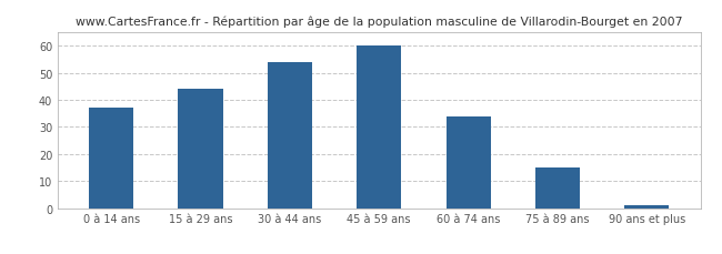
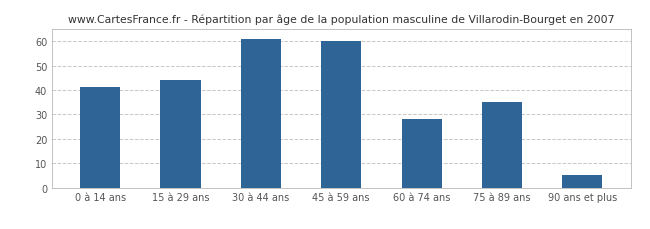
0 à 14 ans: 37 -> 41
30 à 44 ans: 54 -> 61
60 à 74 ans: 34 -> 28
75 à 89 ans: 15 -> 35
90 ans et plus: 1 -> 5
